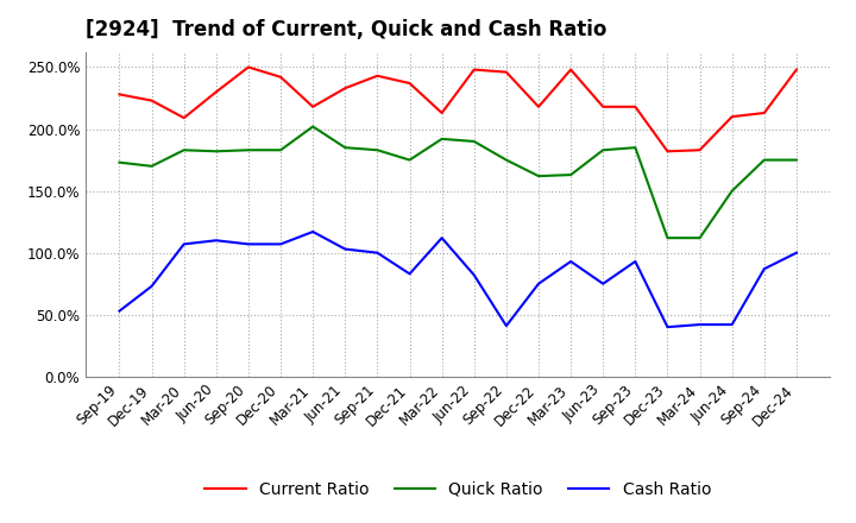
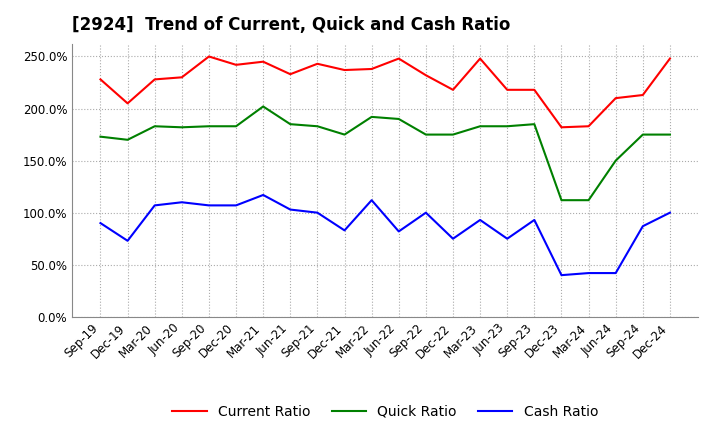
Cash Ratio/Sep-19: 53% -> 90%
Current Ratio/Dec-19: 223% -> 205%
Current Ratio/Mar-20: 209% -> 228%
Current Ratio/Mar-21: 218% -> 245%
Current Ratio/Mar-22: 213% -> 238%
Current Ratio/Sep-22: 246% -> 232%
Cash Ratio/Sep-22: 41% -> 100%
Quick Ratio/Dec-22: 162% -> 175%
Quick Ratio/Mar-23: 163% -> 183%
